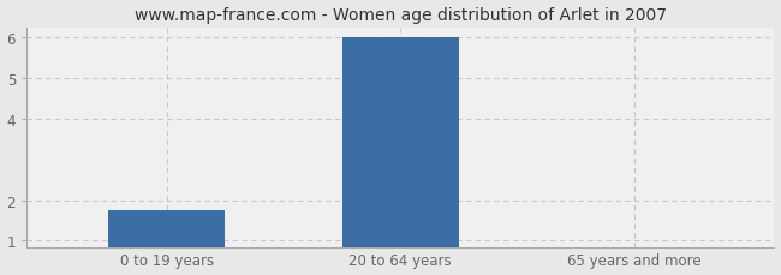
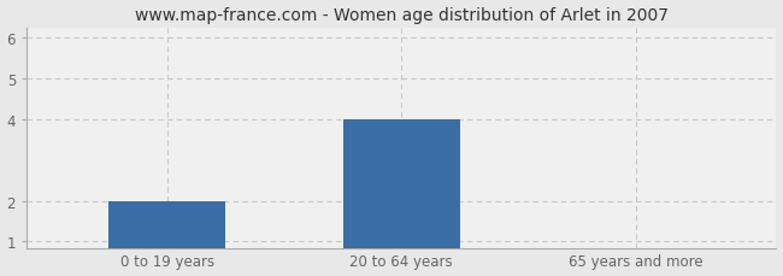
0 to 19 years: 1.75 -> 2.00
20 to 64 years: 6.00 -> 4.00
